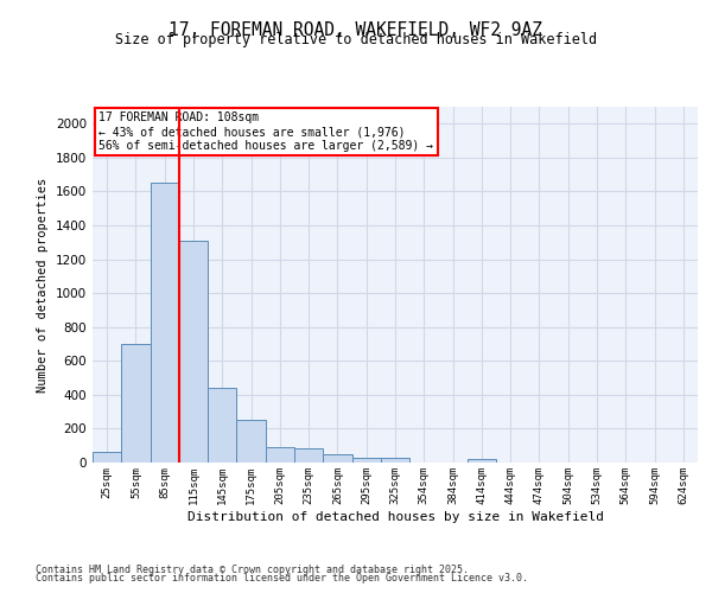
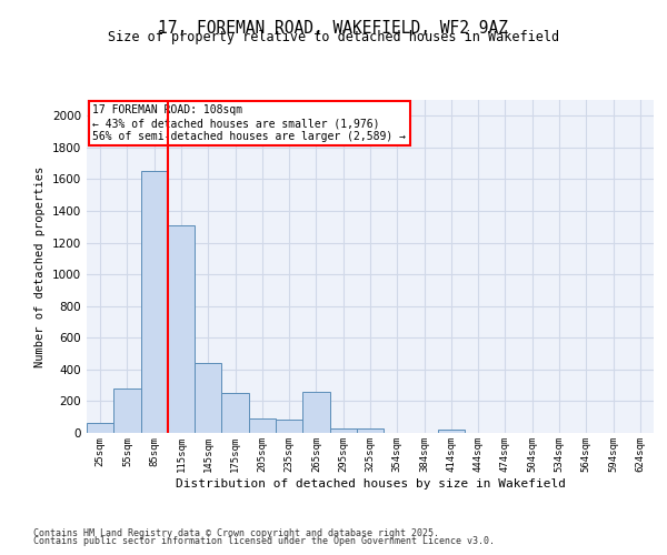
55sqm: 700 -> 280
265sqm: 50 -> 260
